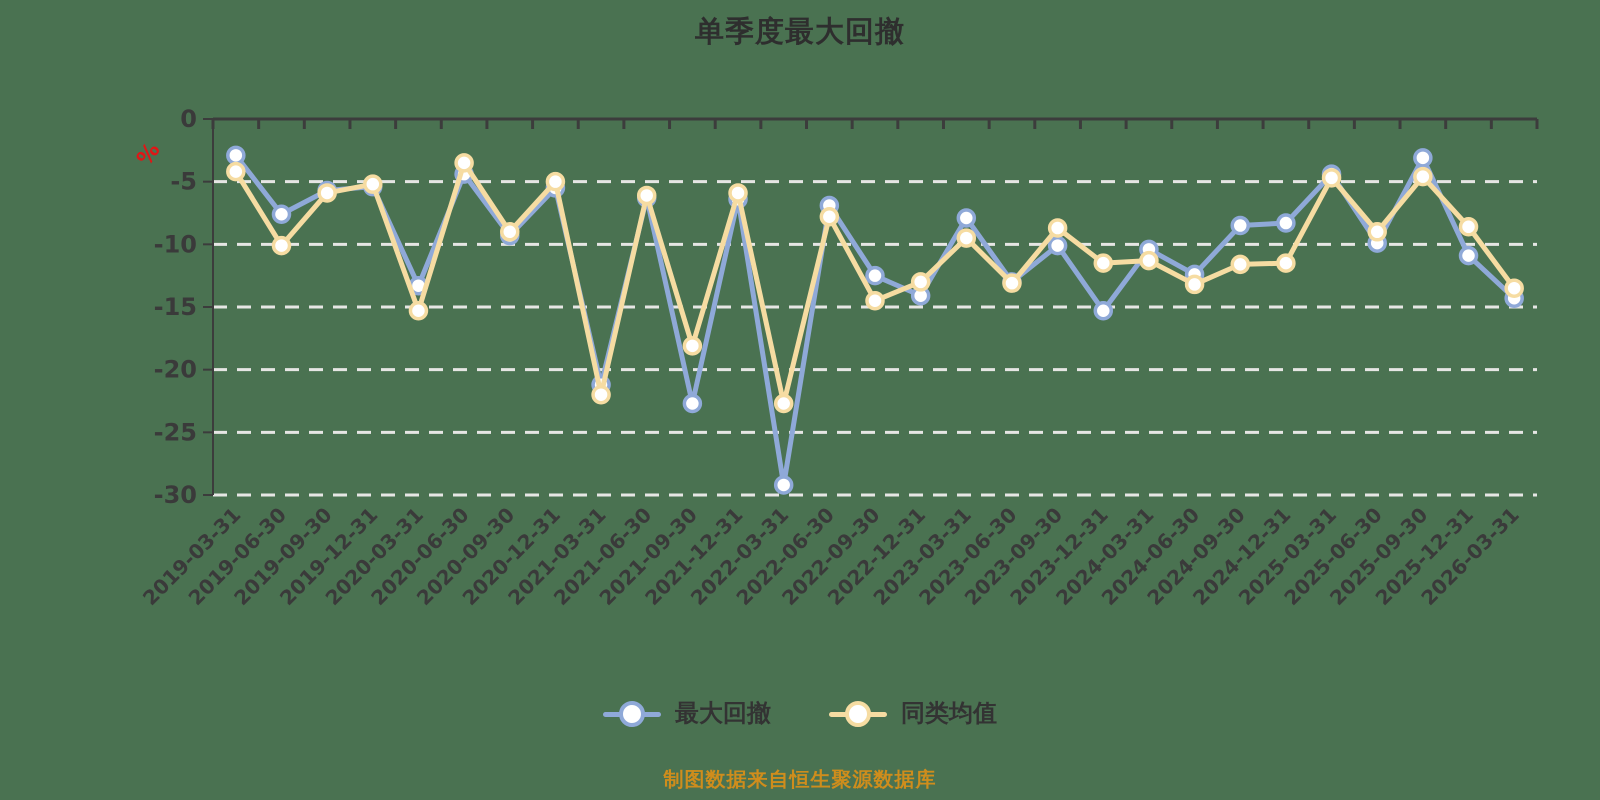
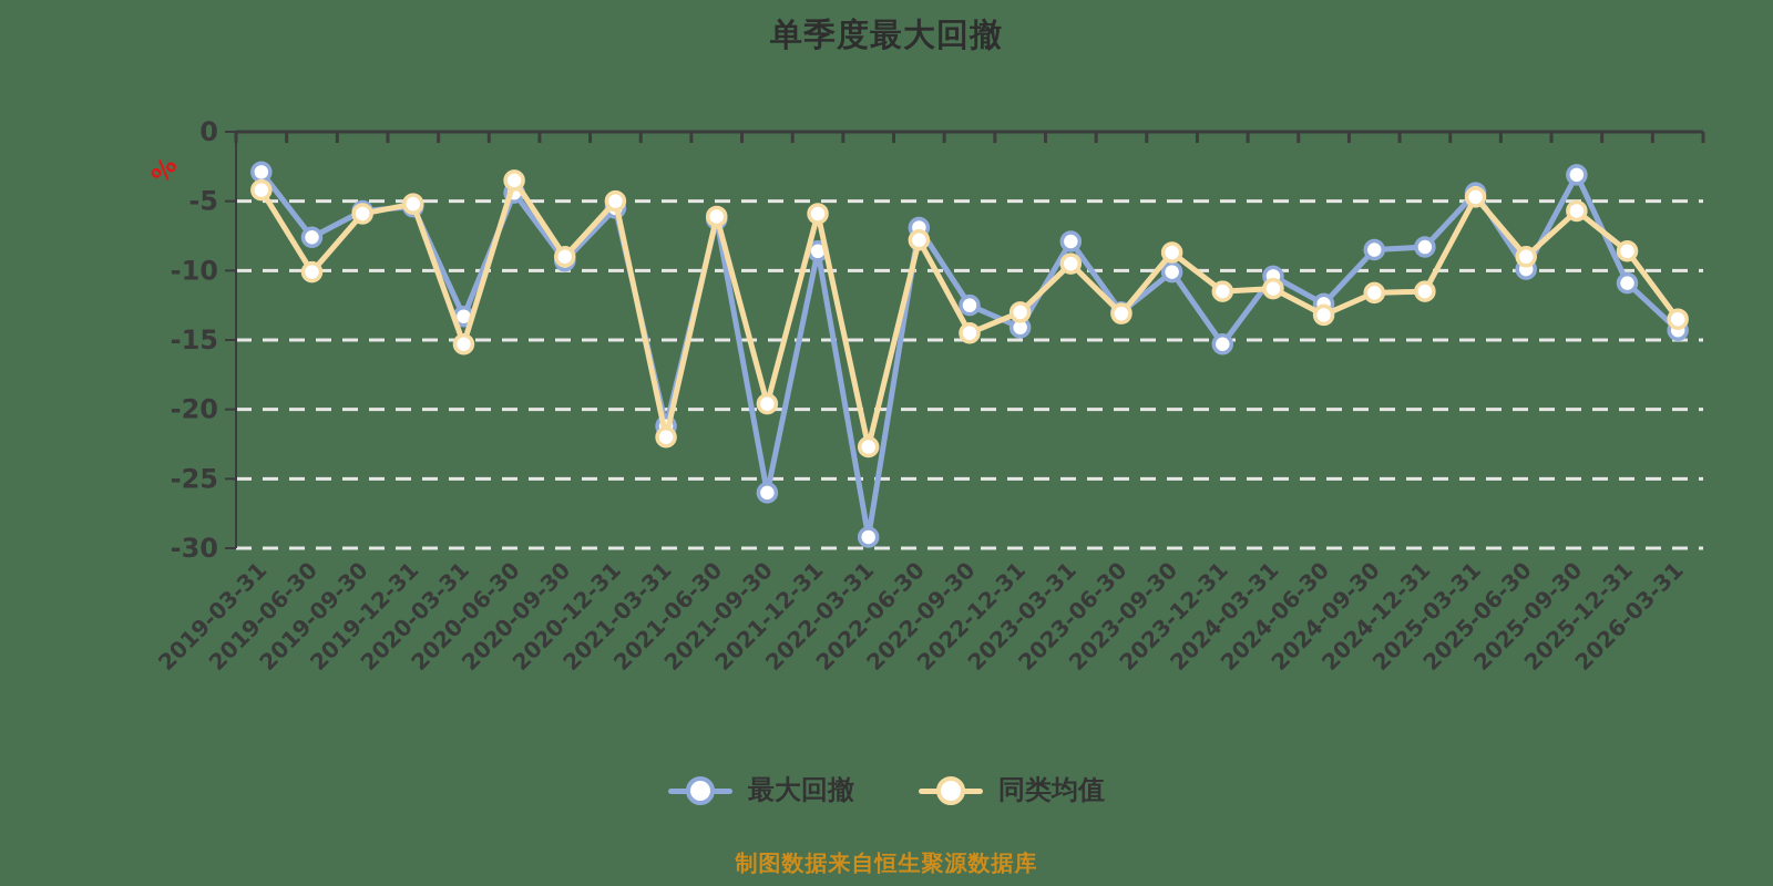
最大回撤/2021-09-30: -22.7 -> -26.0
同类均值/2021-09-30: -18.1 -> -19.6
最大回撤/2021-12-31: -6.4 -> -8.6
同类均值/2025-09-30: -4.6 -> -5.7
